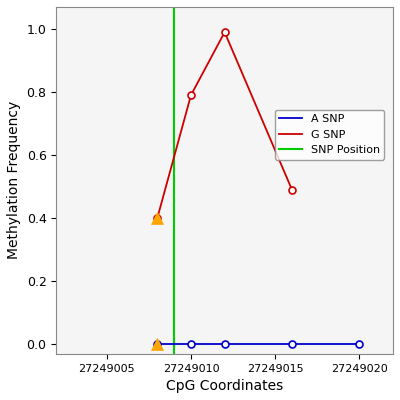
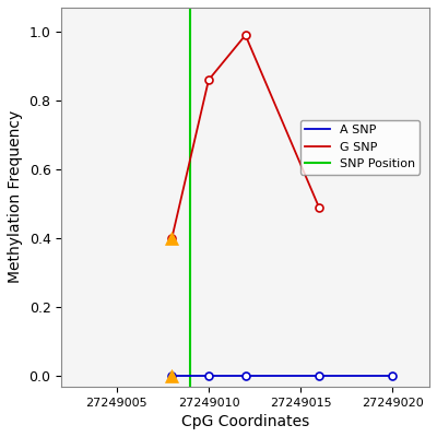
G SNP/27249010: 0.79 -> 0.86
